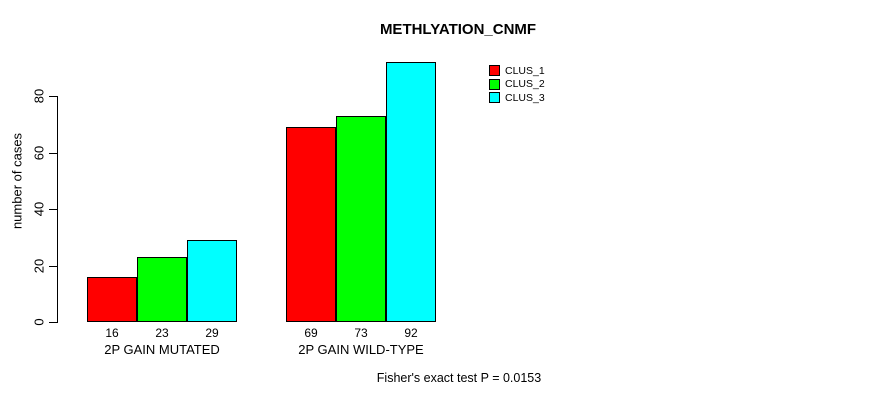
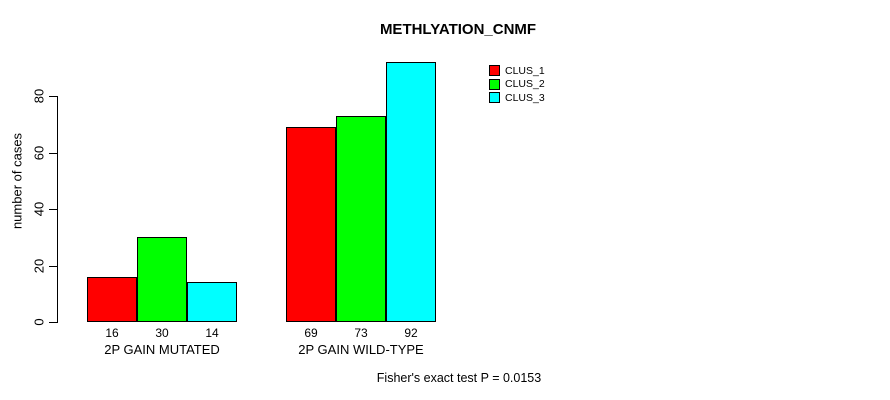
CLUS_2/2P GAIN MUTATED: 23 -> 30
CLUS_3/2P GAIN MUTATED: 29 -> 14
